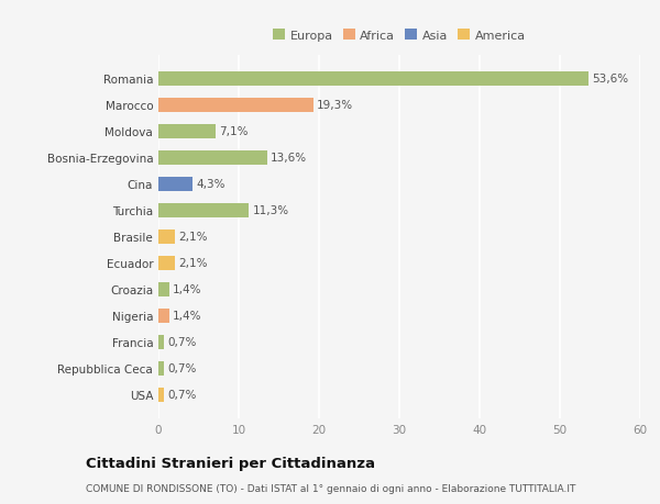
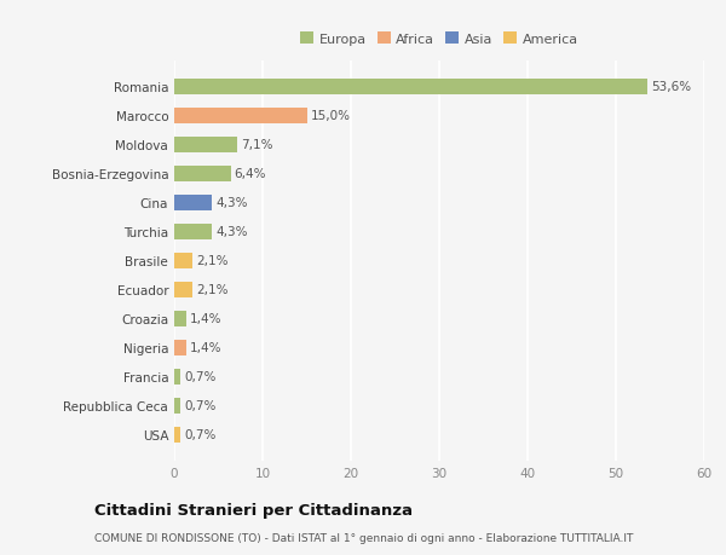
Marocco: 19,3% -> 15,0%
Bosnia-Erzegovina: 13,6% -> 6,4%
Turchia: 11,3% -> 4,3%
